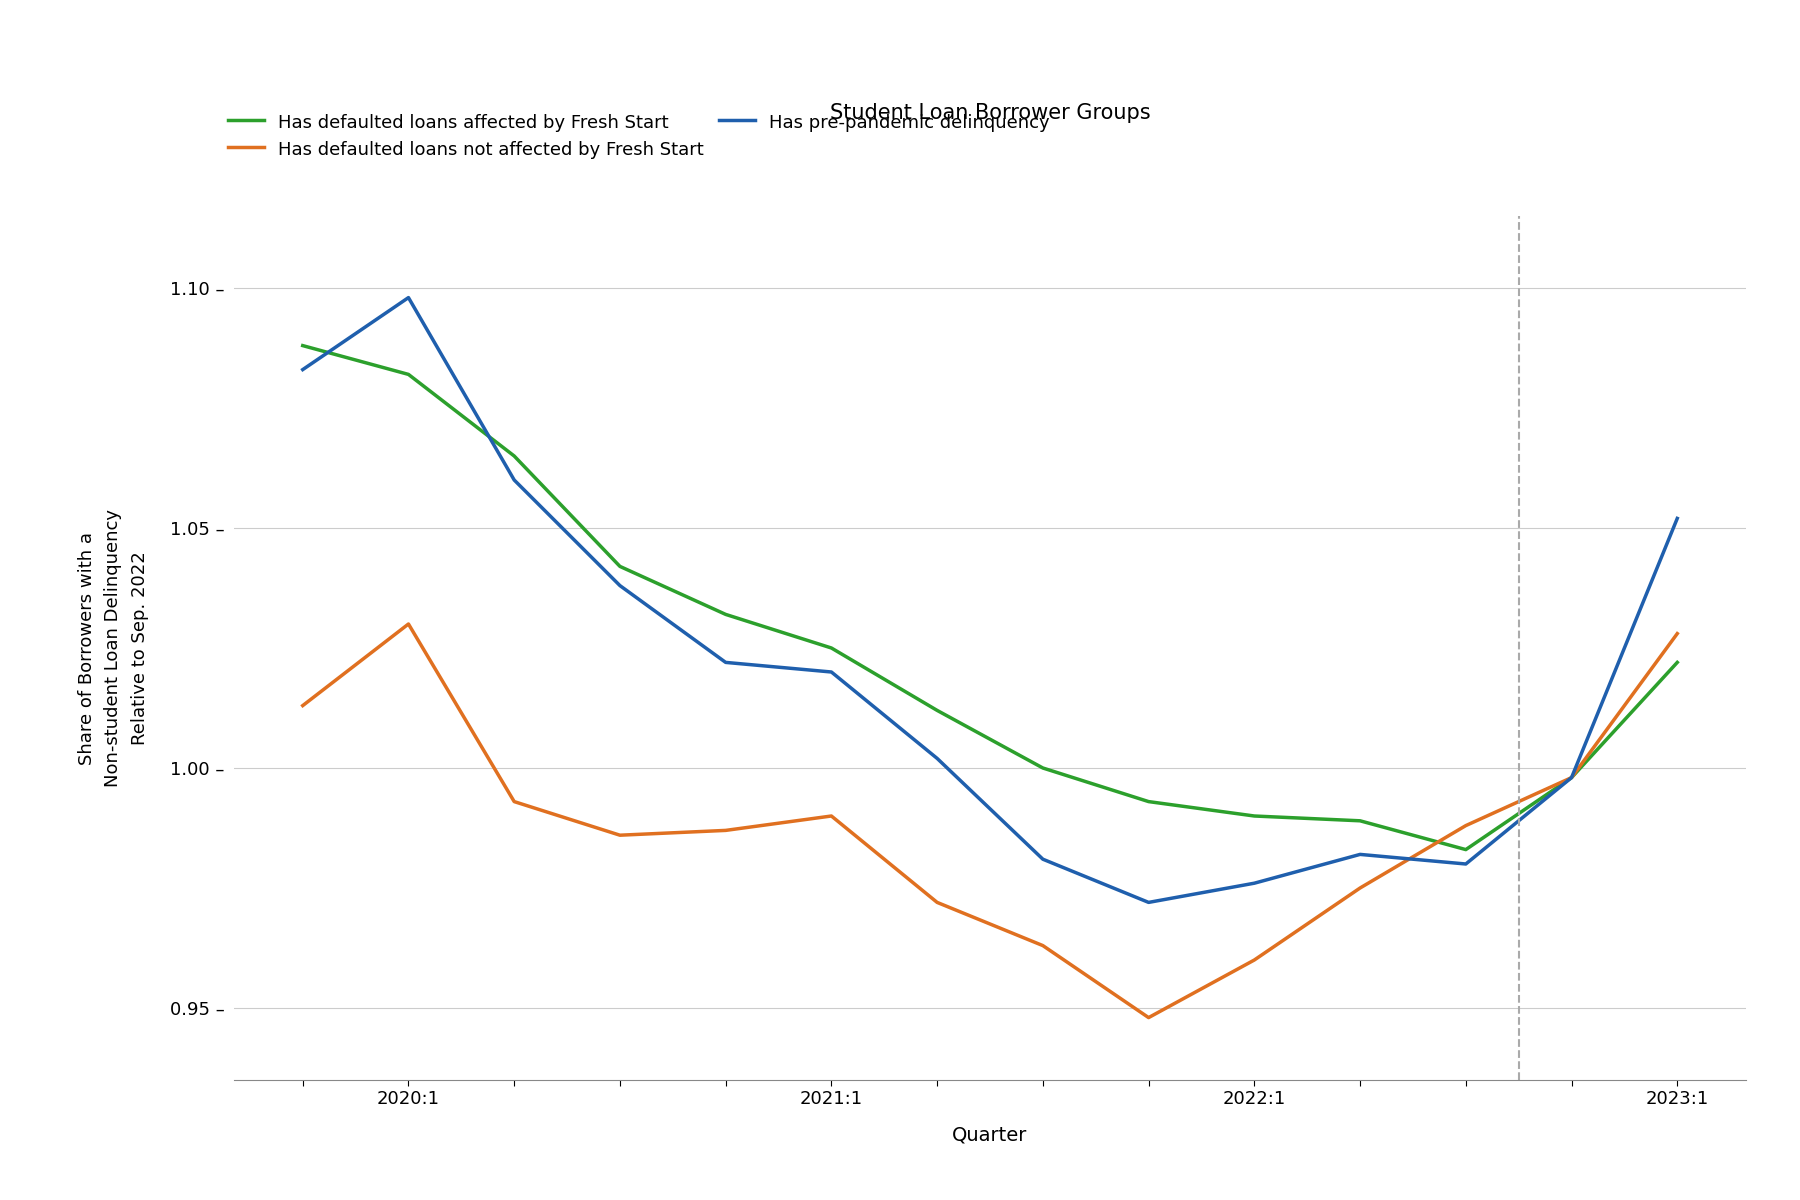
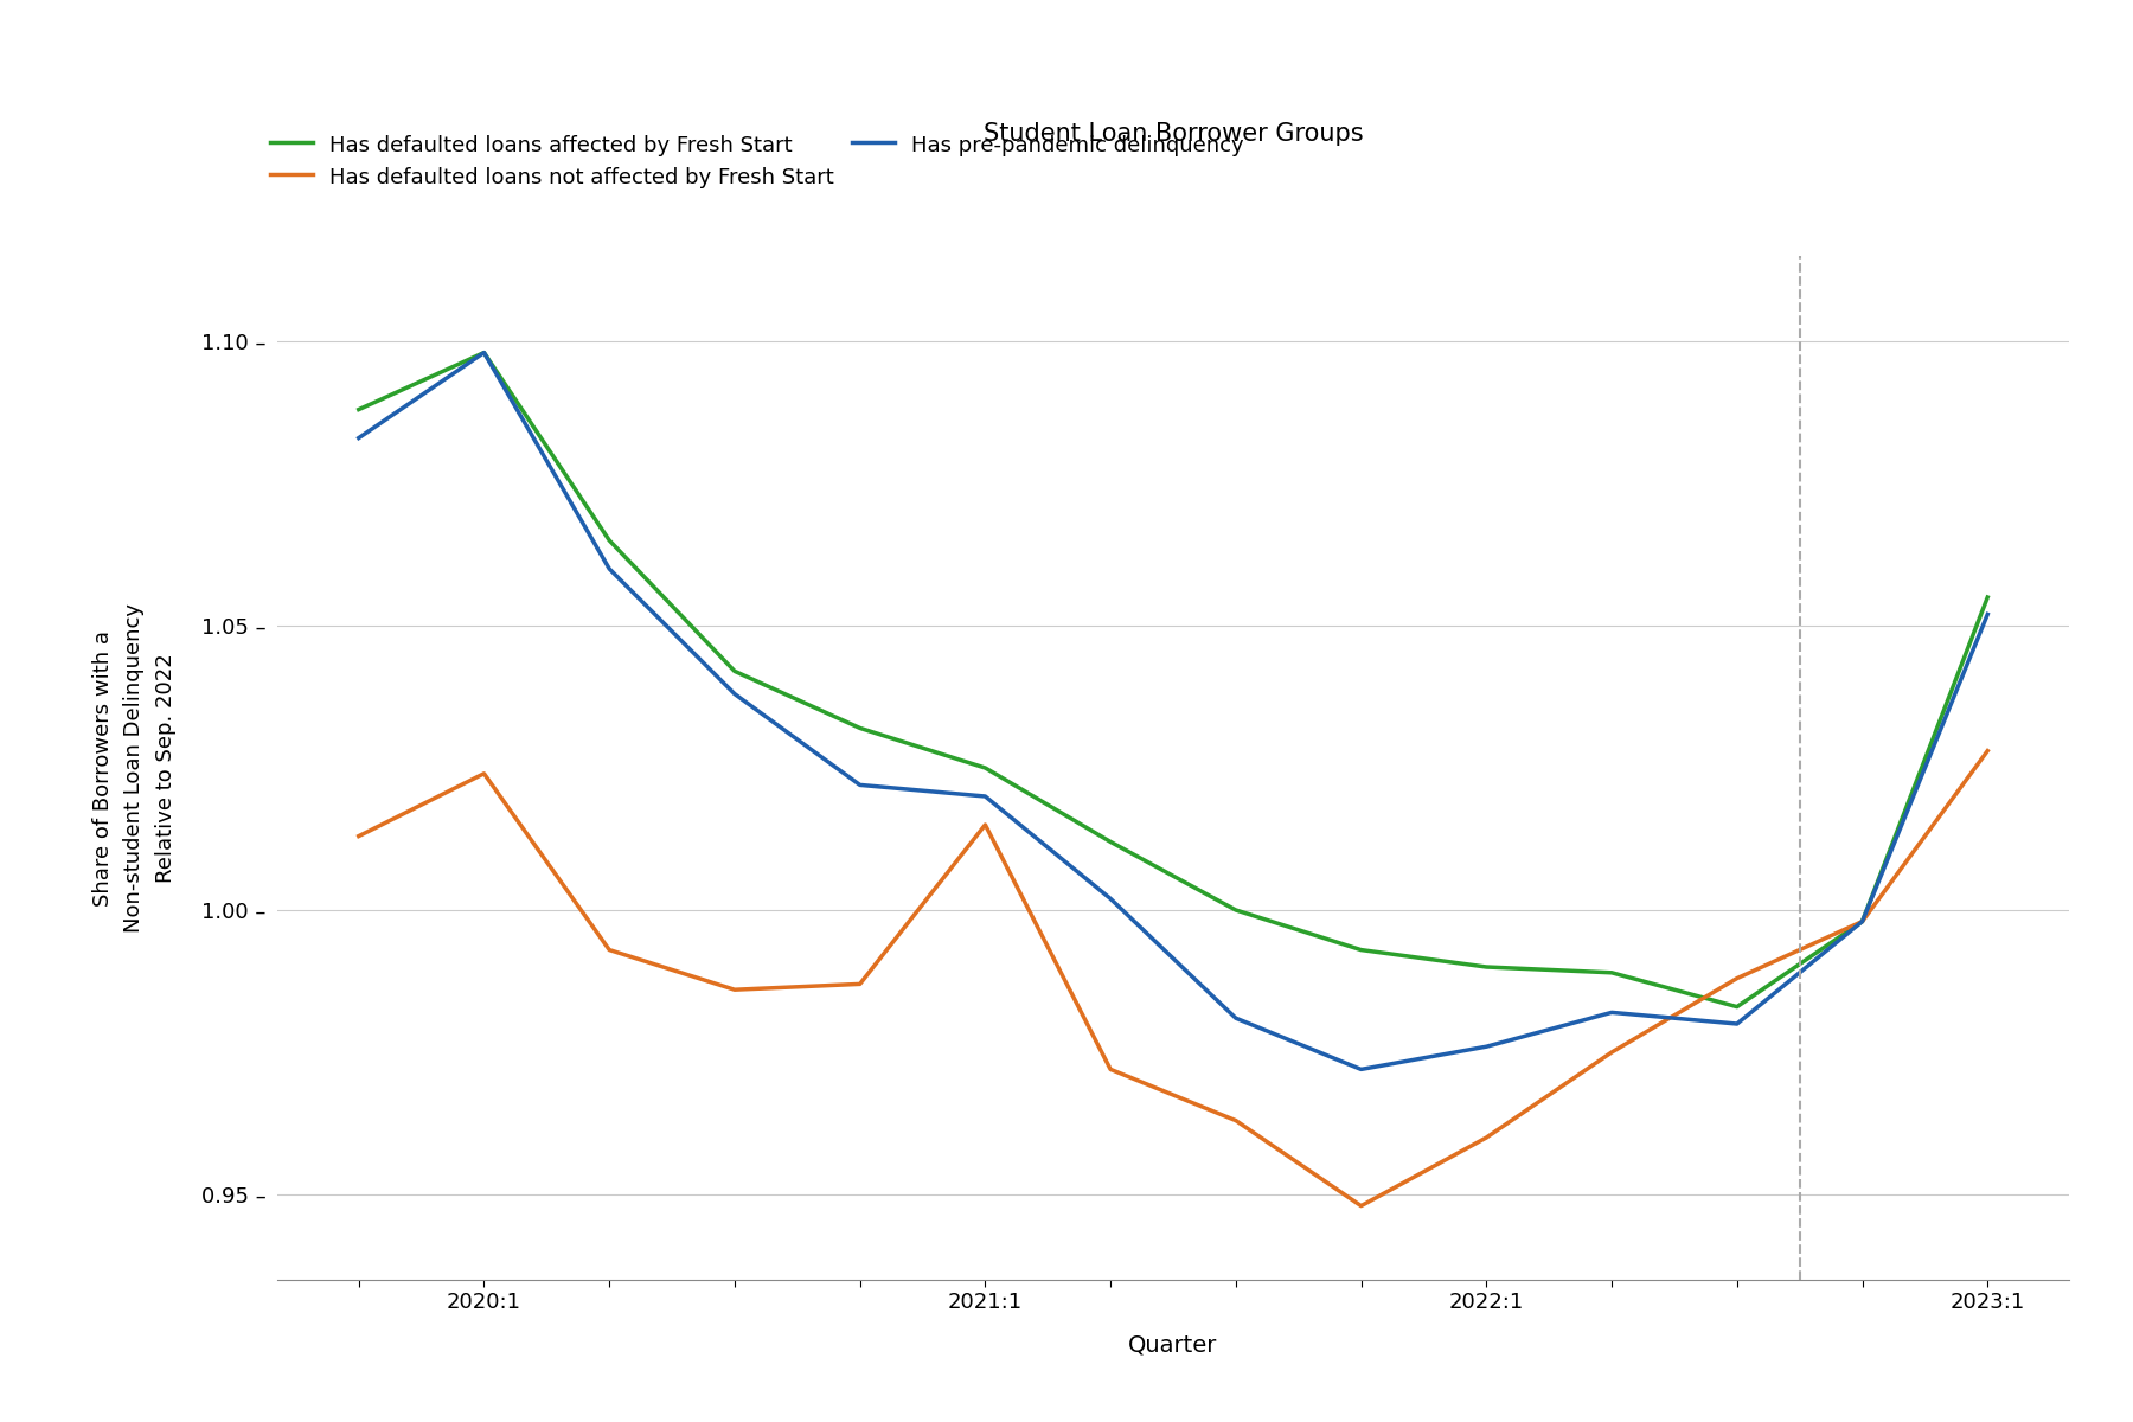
Has defaulted loans affected by Fresh Start/2020:1: 1.082 – -> 1.098 –
Has defaulted loans not affected by Fresh Start/2020:1: 1.030 – -> 1.024 –
Has defaulted loans not affected by Fresh Start/2021:1: 0.990 – -> 1.015 –
Has defaulted loans affected by Fresh Start/2023:1: 1.022 – -> 1.055 –
